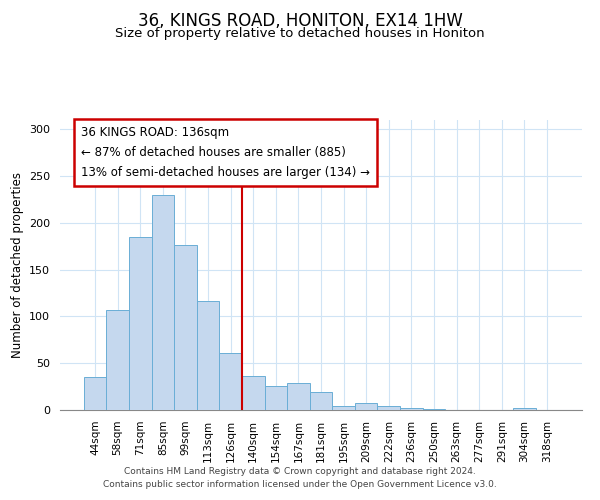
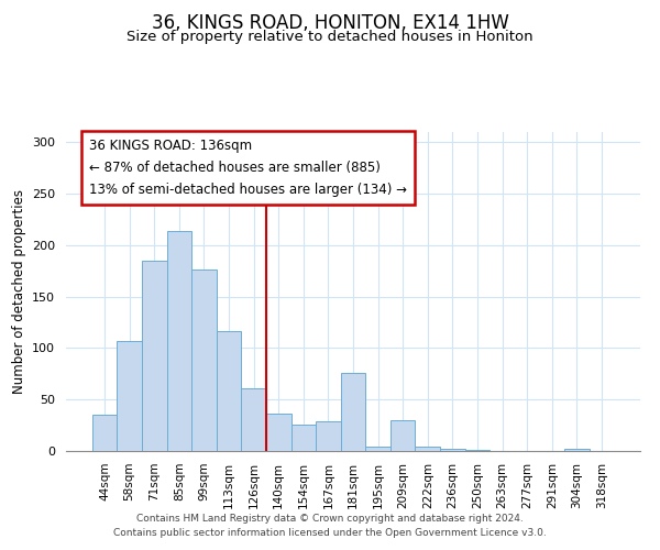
85sqm: 230 -> 214
181sqm: 19 -> 76
209sqm: 8 -> 30
